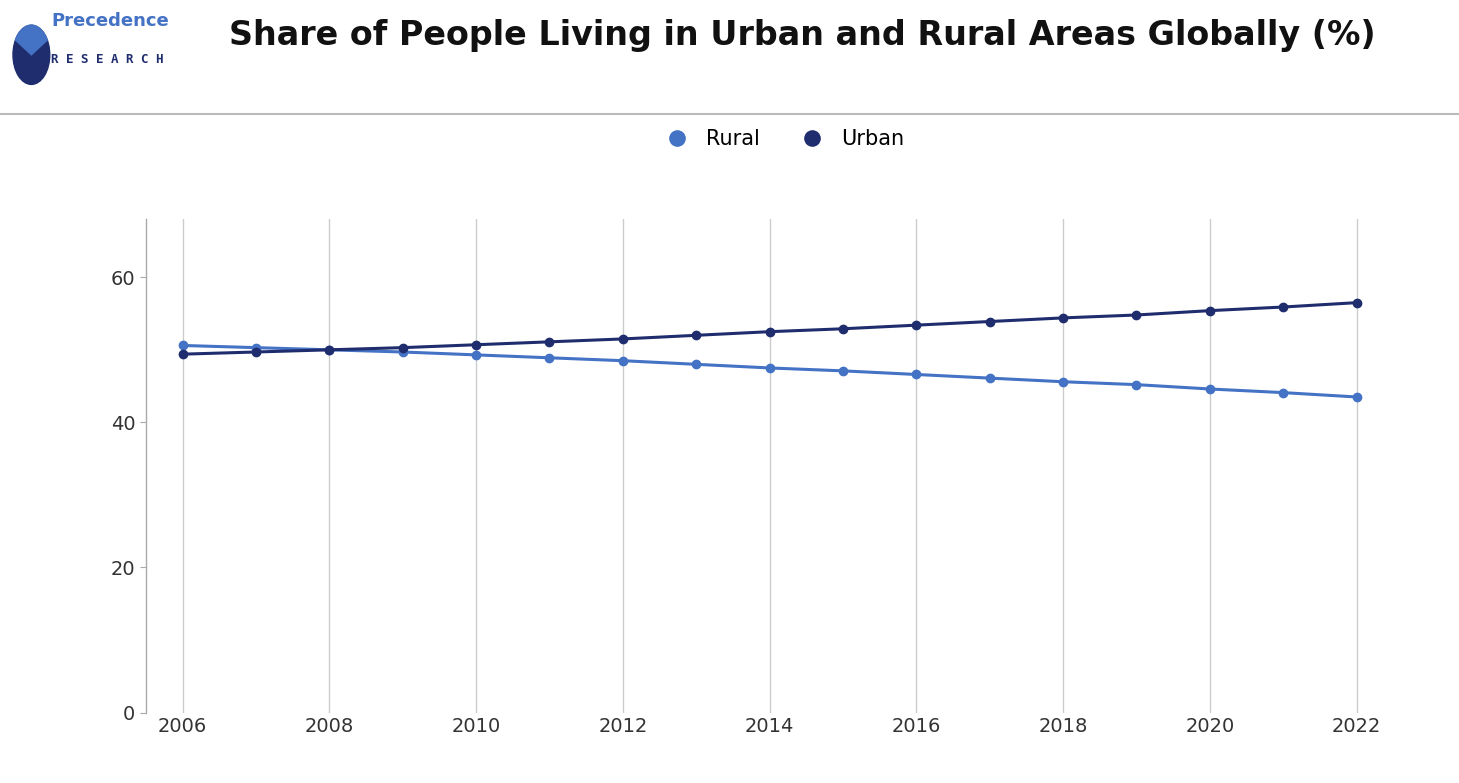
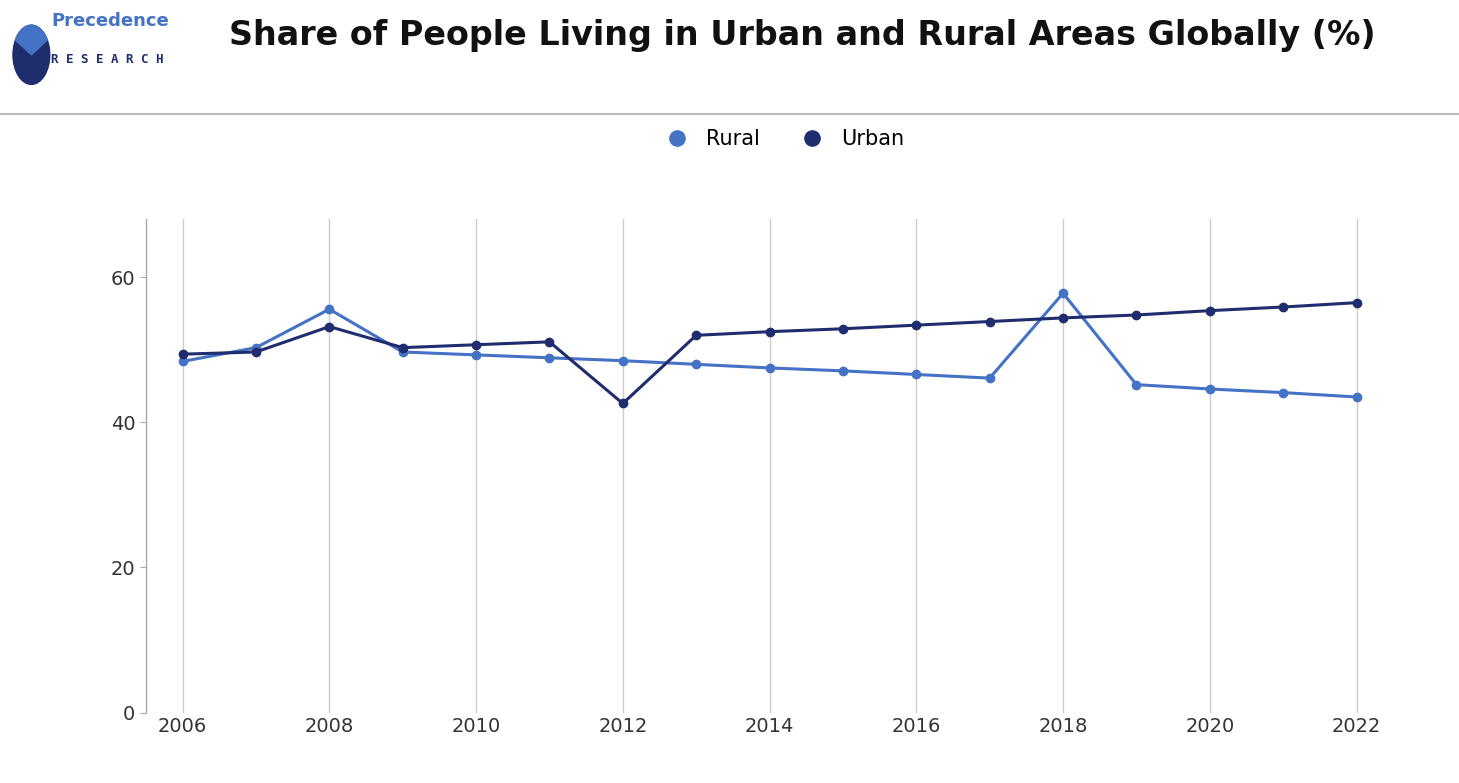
Rural/2006: 50.6 -> 48.4
Rural/2008: 50.0 -> 55.6
Urban/2008: 50.0 -> 53.2
Urban/2012: 51.5 -> 42.6
Rural/2018: 45.6 -> 57.8
